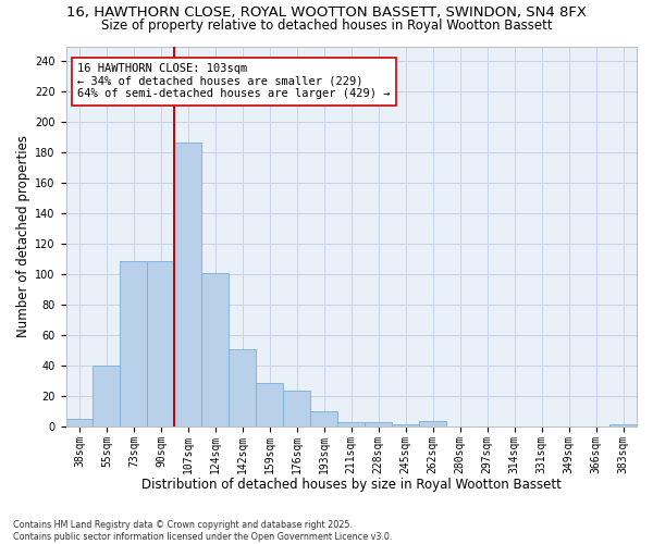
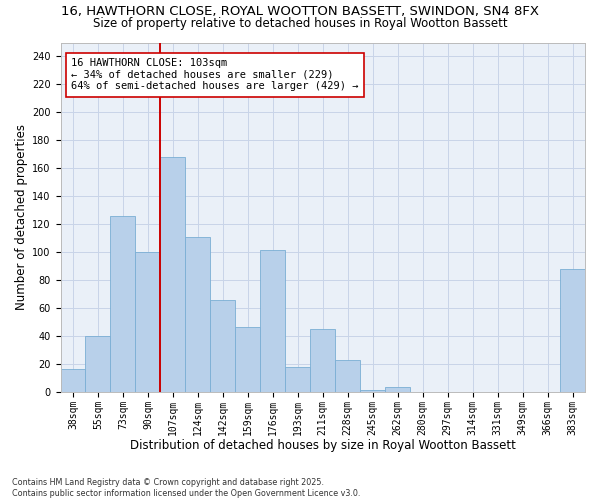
38sqm: 5 -> 17
73sqm: 109 -> 126
90sqm: 109 -> 100
107sqm: 187 -> 168
124sqm: 101 -> 111
142sqm: 51 -> 66
159sqm: 29 -> 47
176sqm: 24 -> 102
193sqm: 10 -> 18
211sqm: 3 -> 45
228sqm: 3 -> 23
383sqm: 2 -> 88
